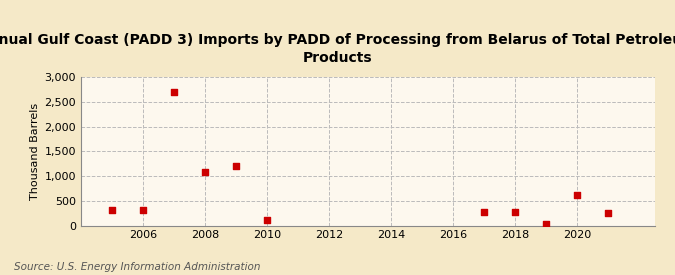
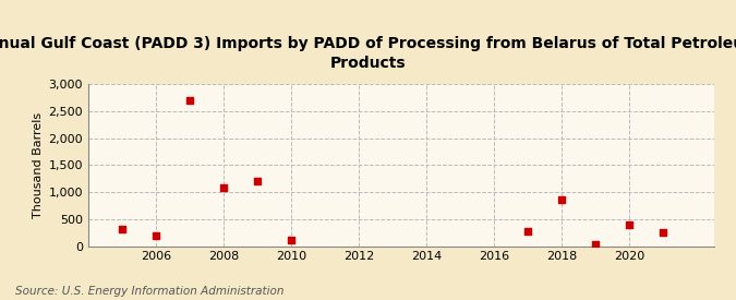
2006: 310 -> 200
2018: 260 -> 850
2020: 620 -> 400
